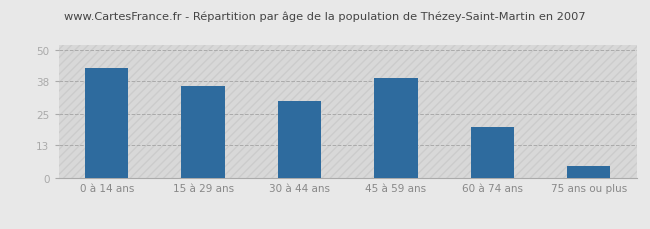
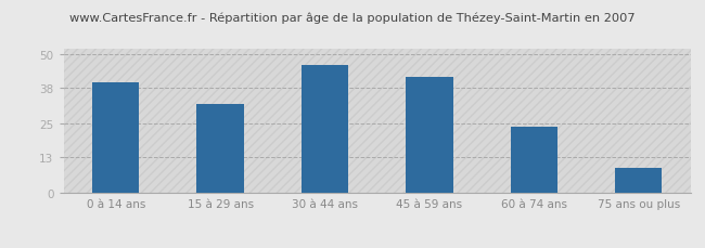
0 à 14 ans: 43 -> 40
15 à 29 ans: 36 -> 32
30 à 44 ans: 30 -> 46
45 à 59 ans: 39 -> 42
60 à 74 ans: 20 -> 24
75 ans ou plus: 5 -> 9
